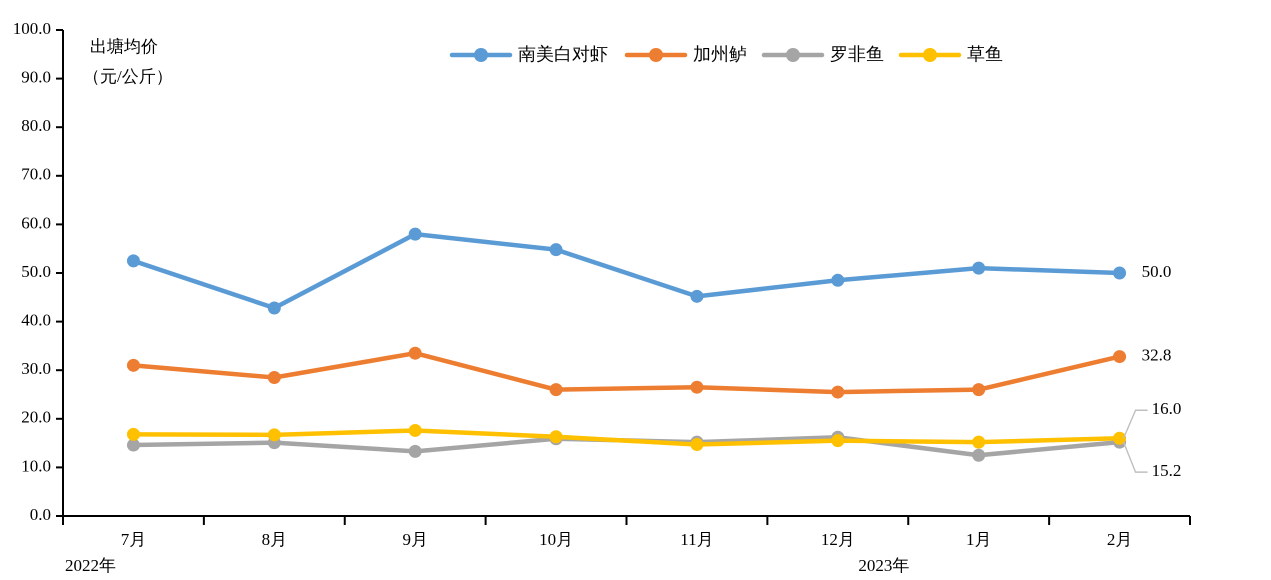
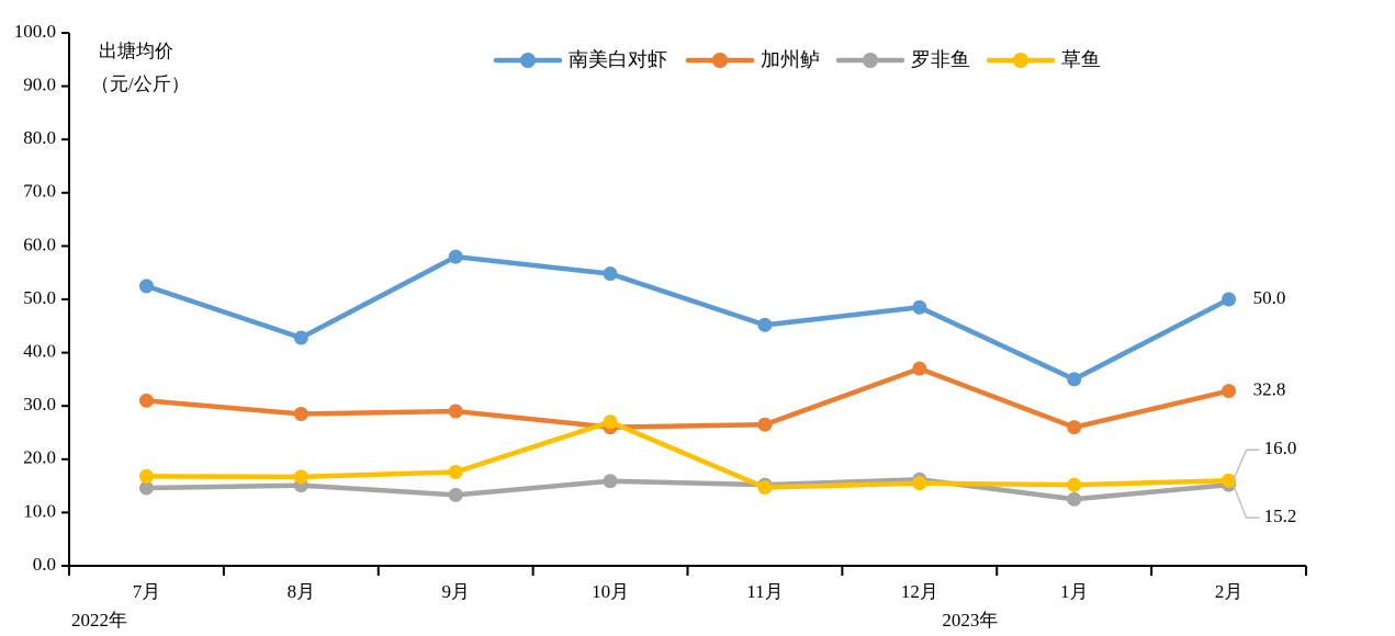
加州鲈/9月: 34 -> 29
草鱼/10月: 16 -> 27
加州鲈/12月: 26 -> 37
南美白对虾/1月: 51 -> 35
